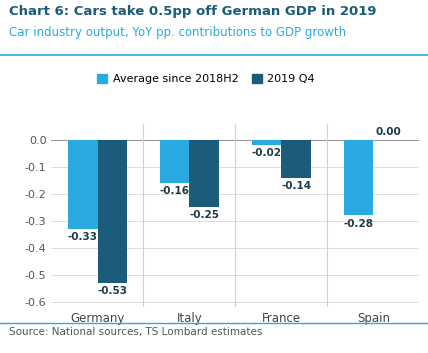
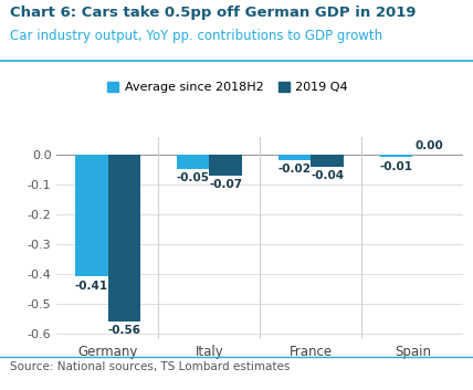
Average since 2018H2/Germany: -0.33 -> -0.41
2019 Q4/Germany: -0.53 -> -0.56
Average since 2018H2/Italy: -0.16 -> -0.05
2019 Q4/Italy: -0.25 -> -0.07
2019 Q4/France: -0.14 -> -0.04
Average since 2018H2/Spain: -0.28 -> -0.01
